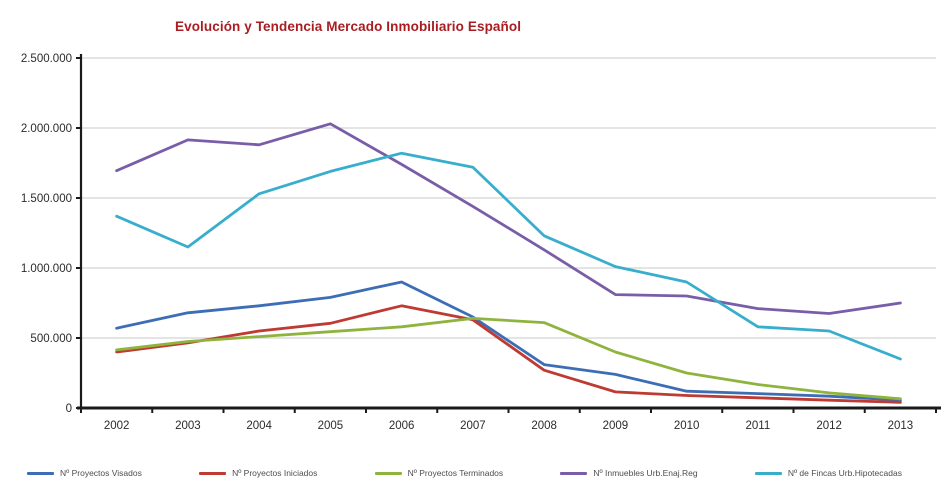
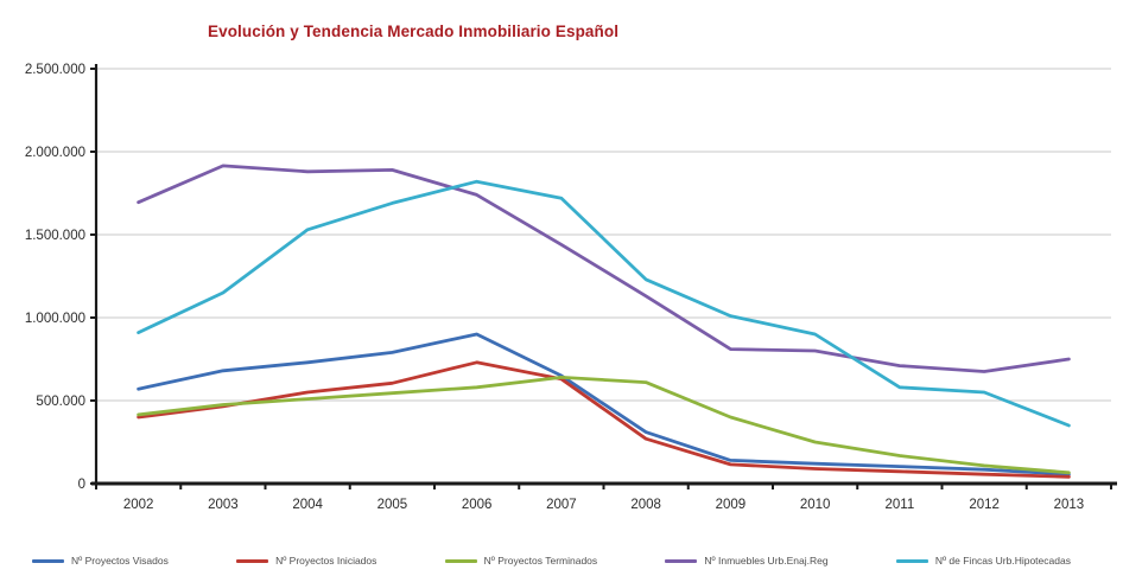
Nº de Fincas Urb.Hipotecadas/2002: 1370000 -> 910000
Nº Inmuebles Urb.Enaj.Reg/2005: 2030000 -> 1890000
Nº Proyectos Visados/2009: 240000 -> 140000
